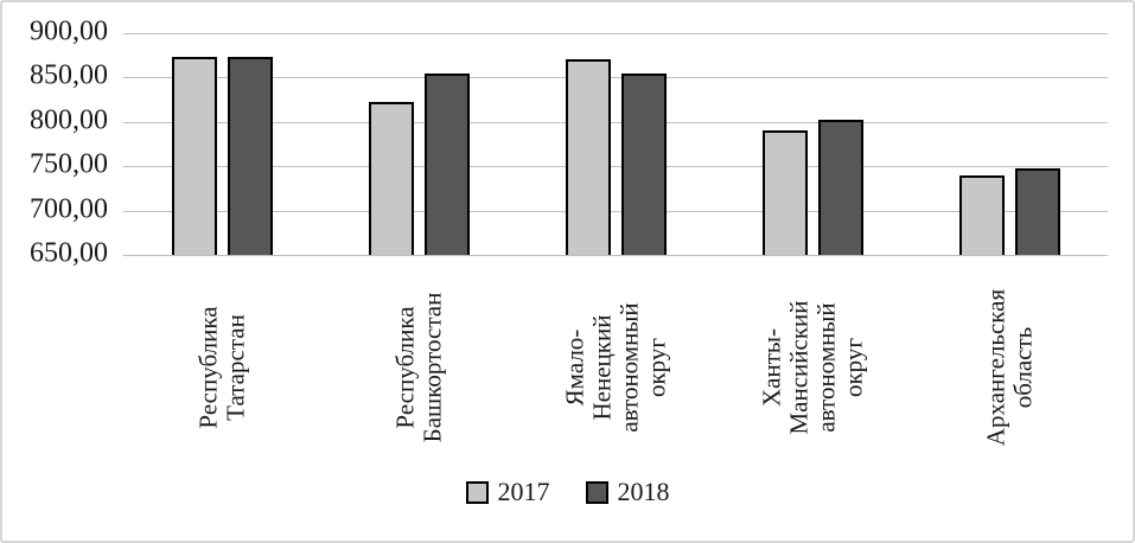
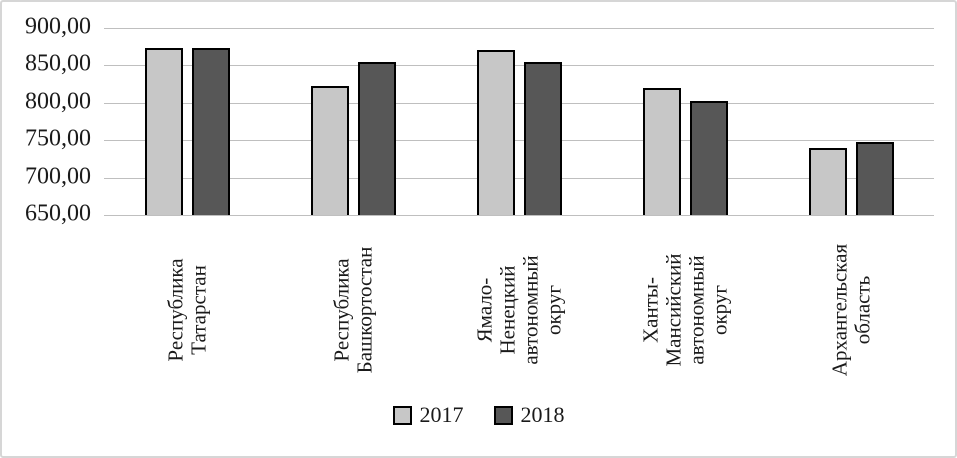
2017/Ханты-Мансийский автономный округ: 790 -> 820
